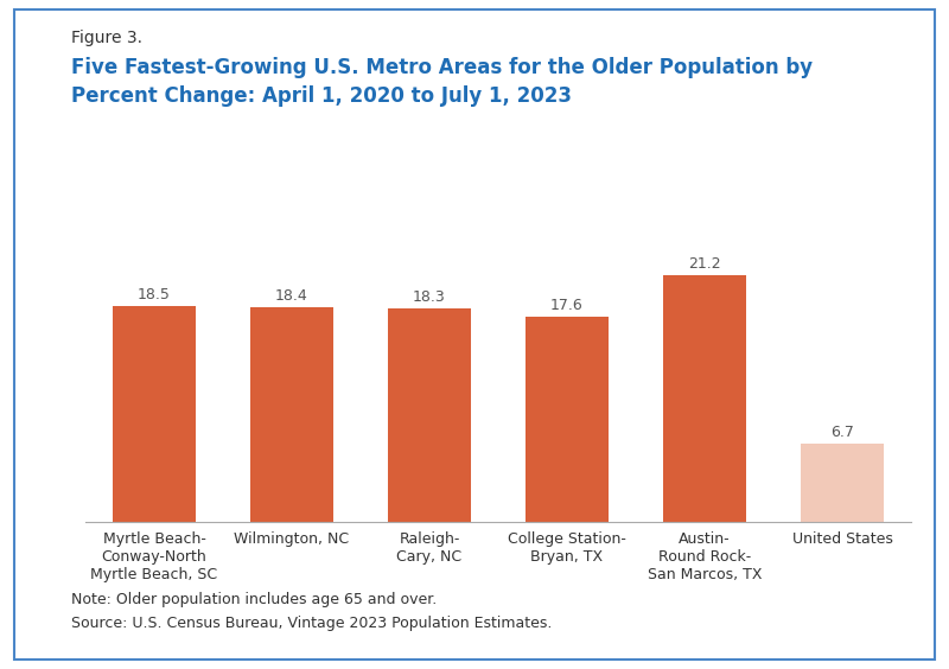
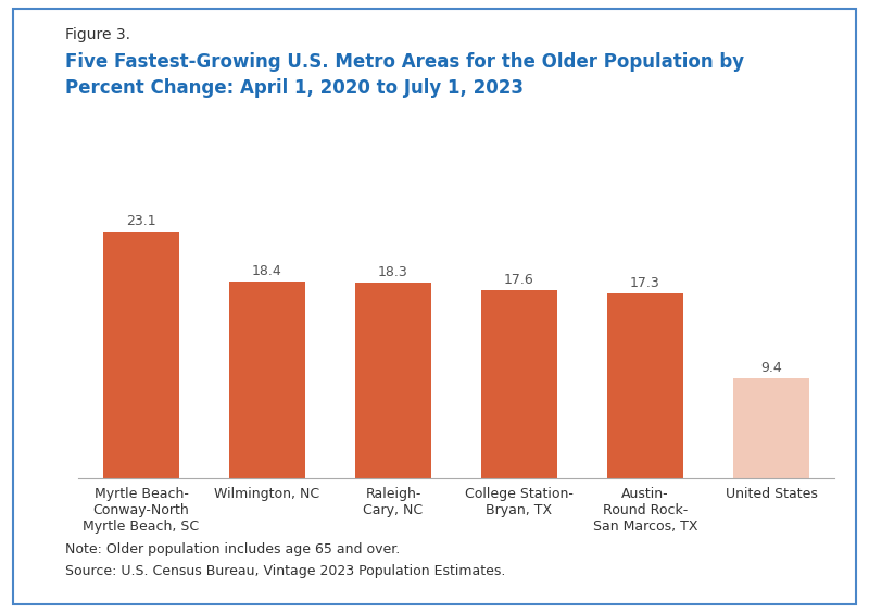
Myrtle Beach- Conway-North Myrtle Beach, SC: 18.5 -> 23.1
Austin- Round Rock- San Marcos, TX: 21.2 -> 17.3
United States: 6.7 -> 9.4
